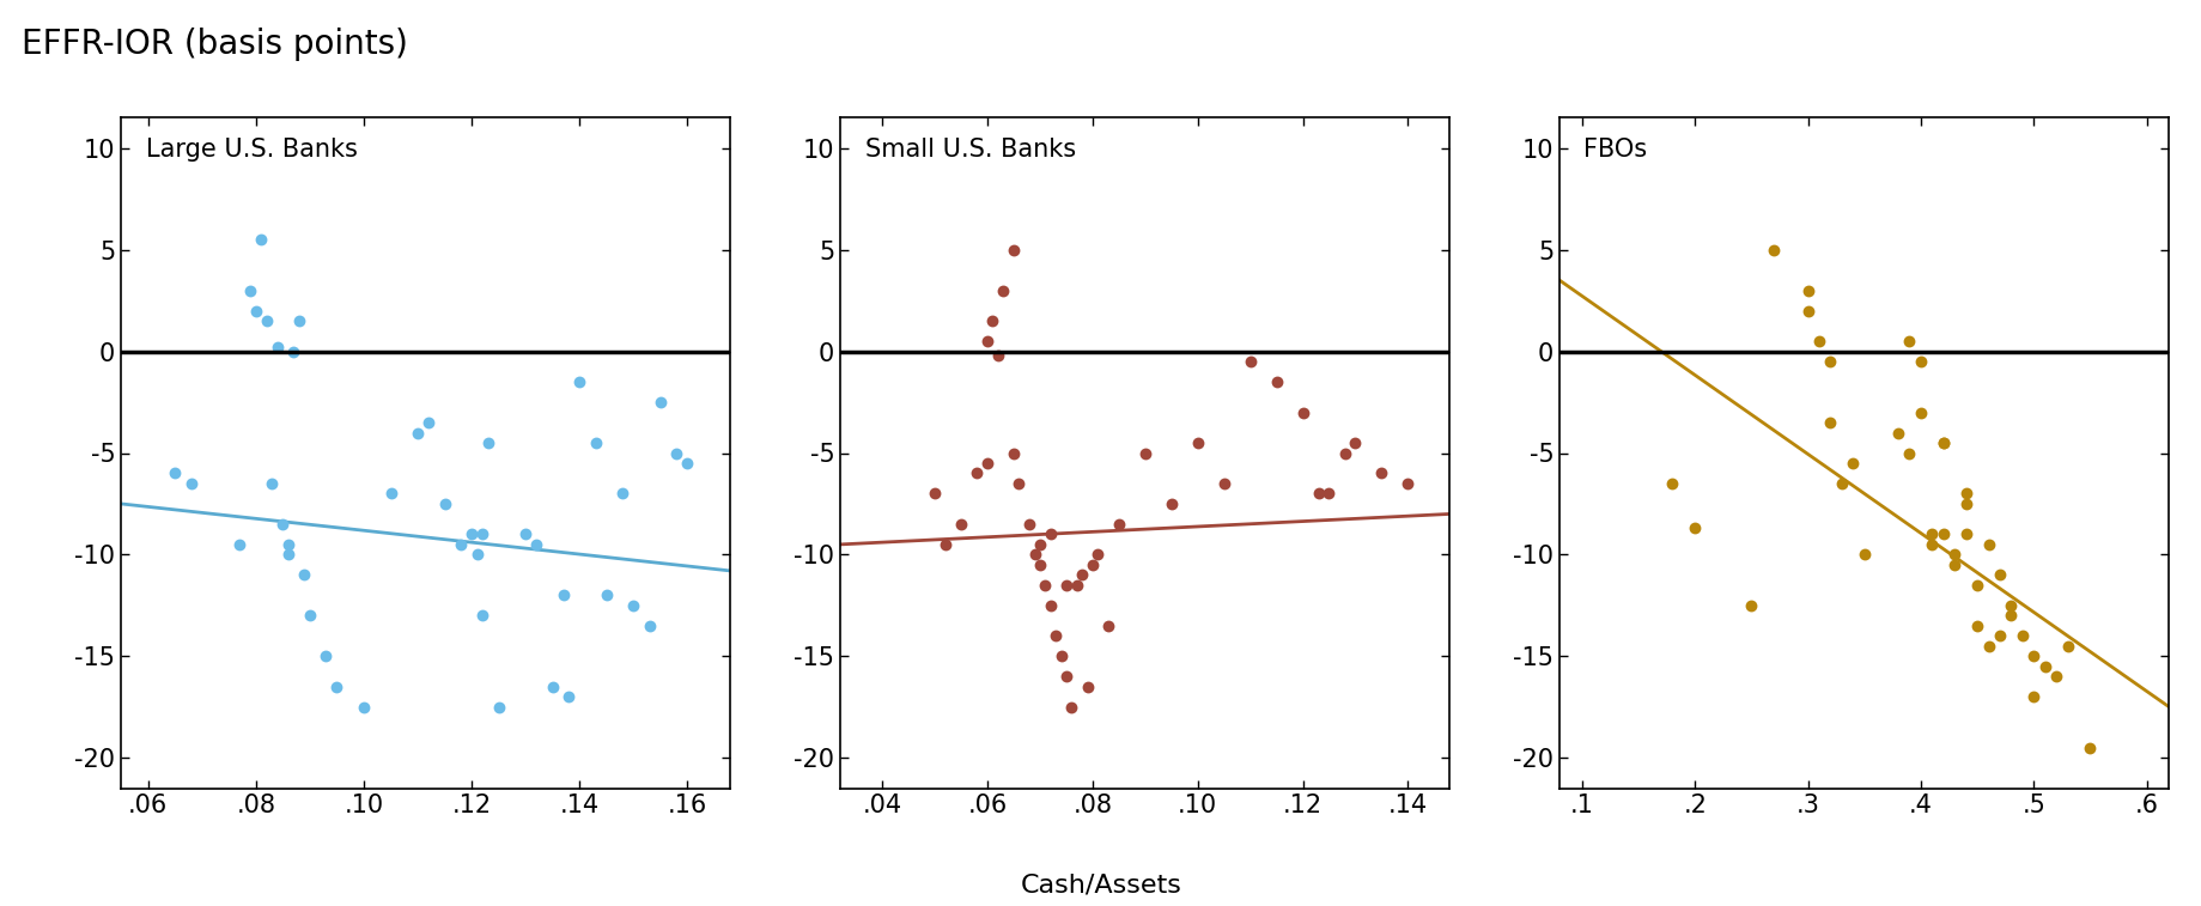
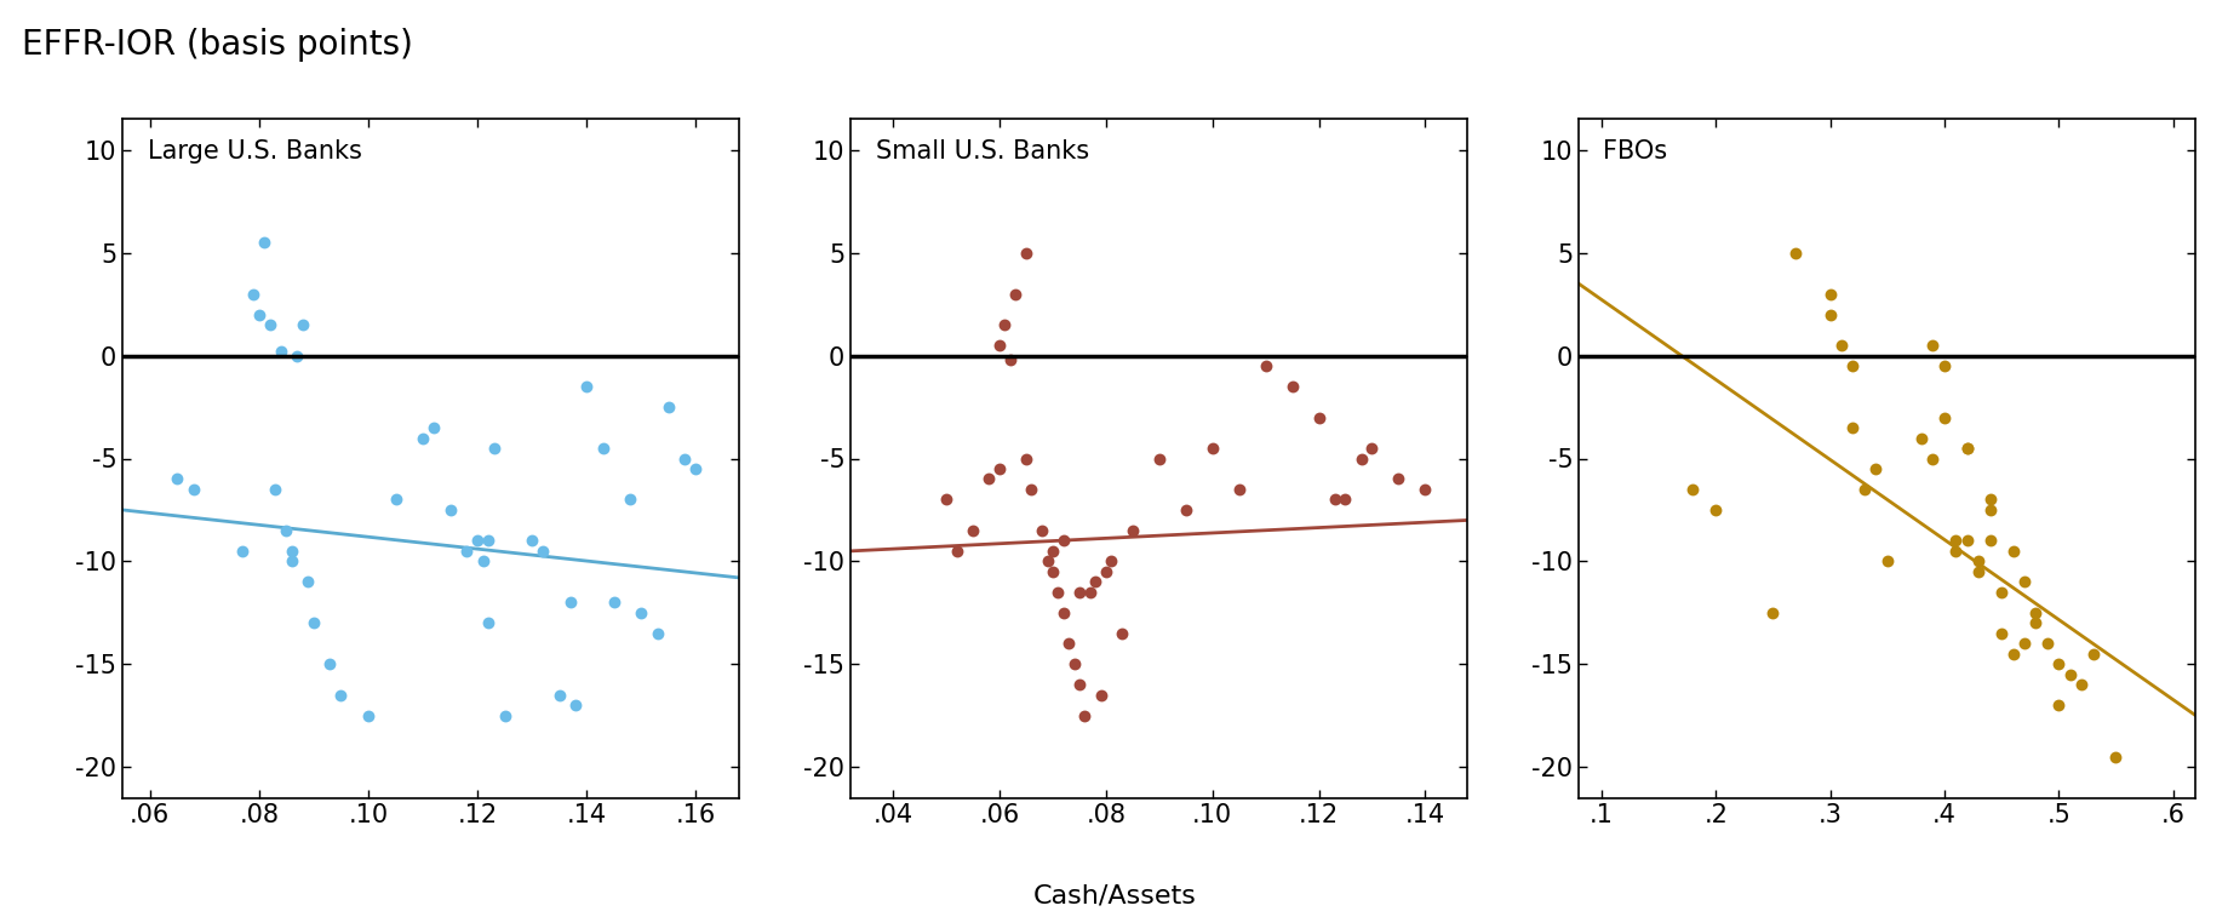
.2: -8.7 -> -7.5
